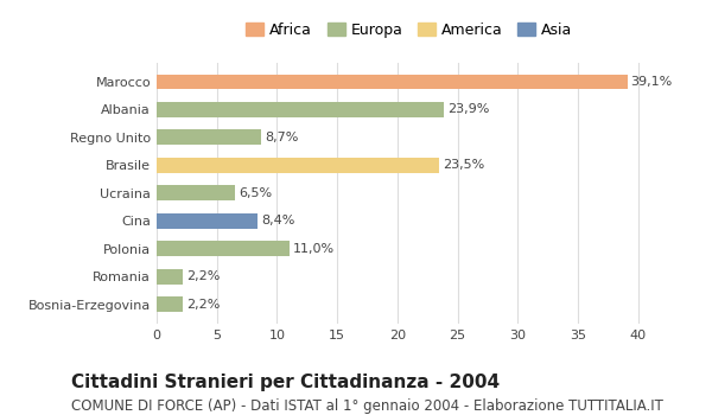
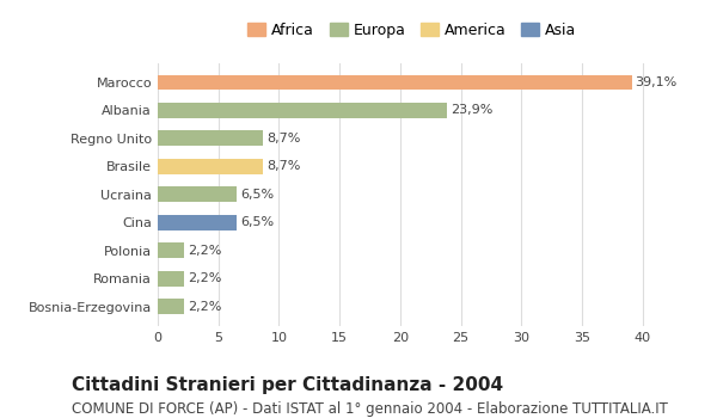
Brasile: 23,5% -> 8,7%
Cina: 8,4% -> 6,5%
Polonia: 11,0% -> 2,2%
